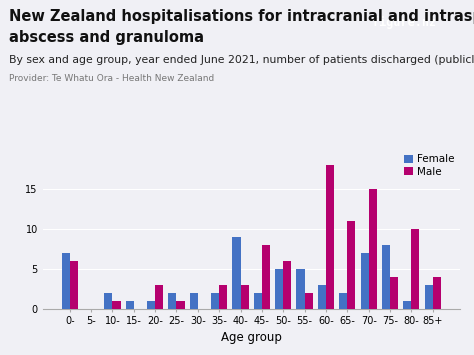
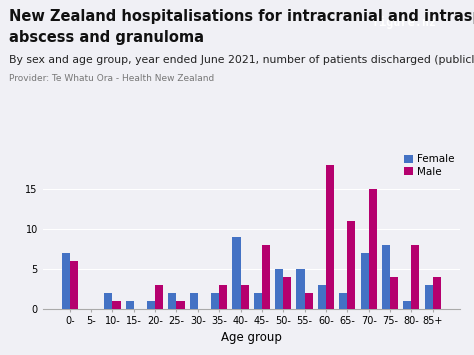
Male/50-: 6 -> 4
Male/80-: 10 -> 8
